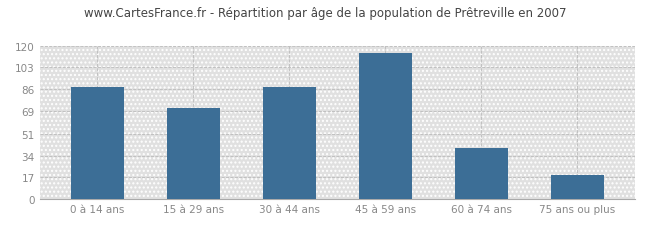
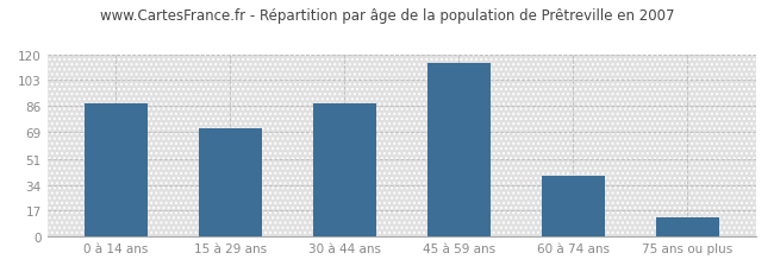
75 ans ou plus: 19 -> 13
